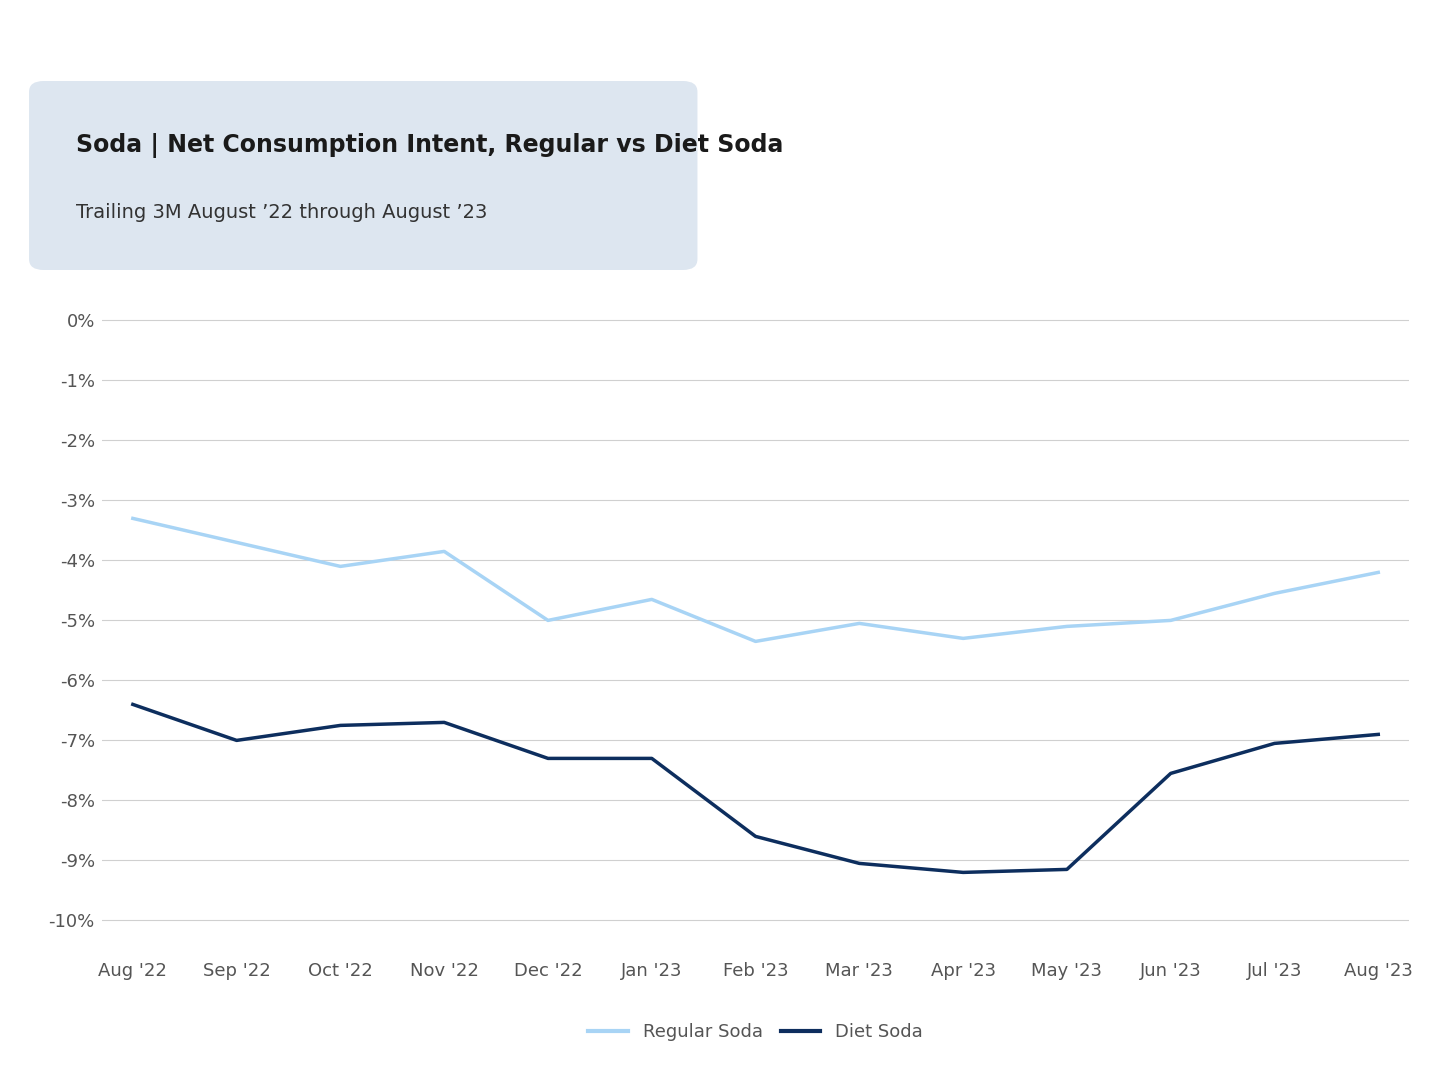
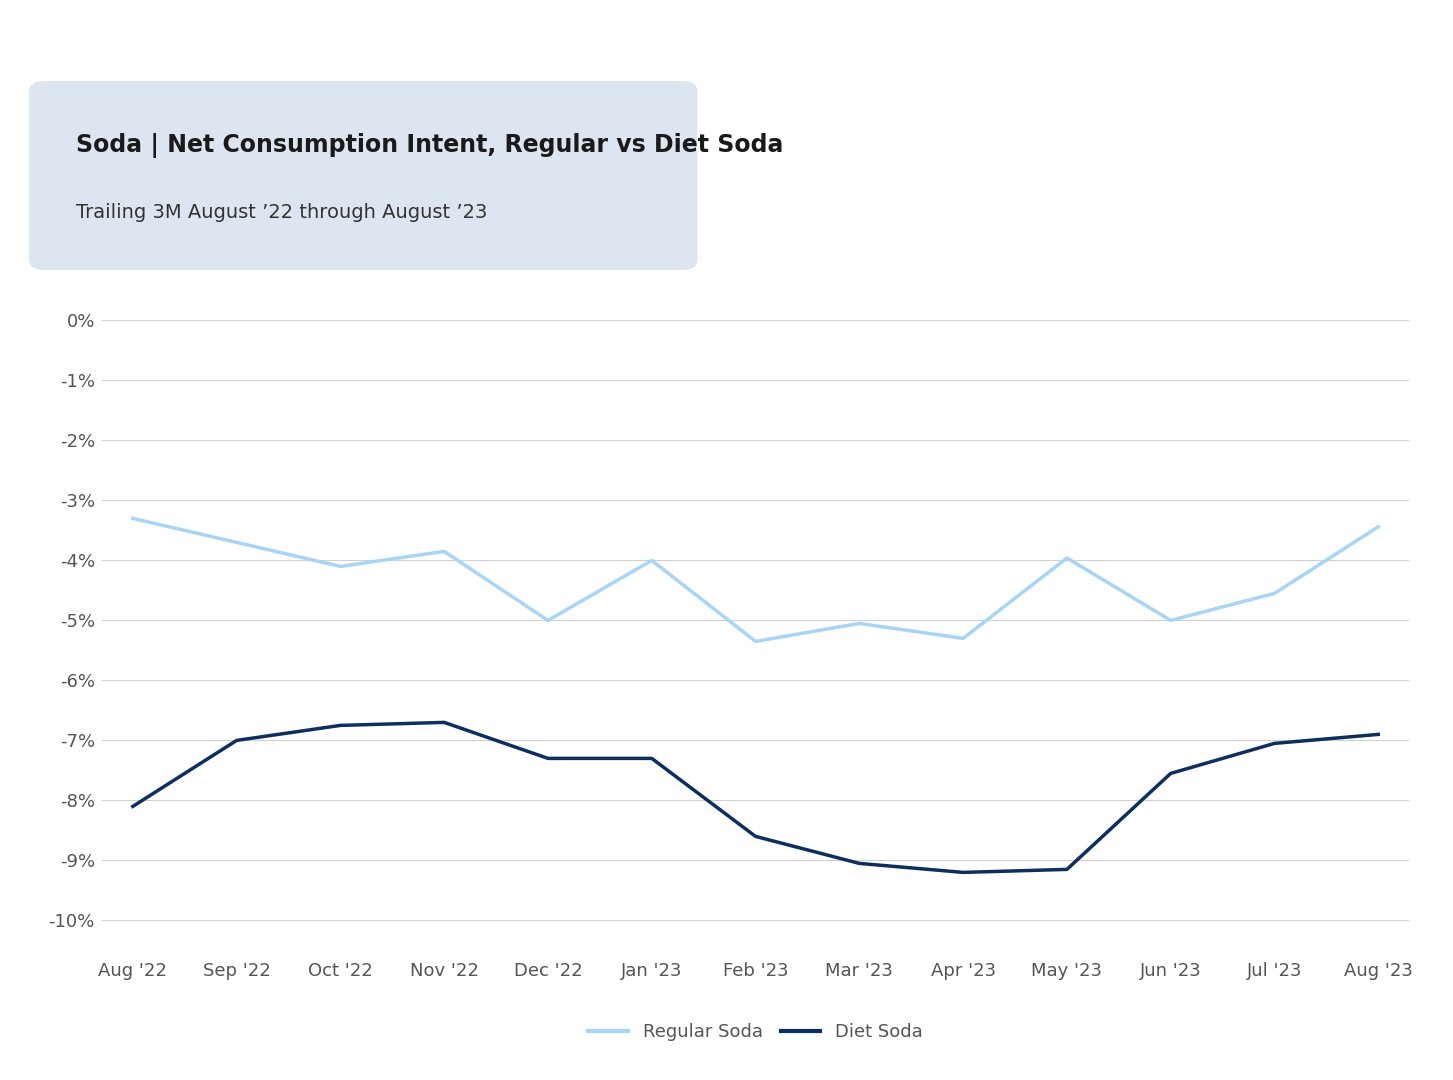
Diet Soda/Aug '22: -6.40% -> -8.10%
Regular Soda/Jan '23: -4.65% -> -4.00%
Regular Soda/May '23: -5.10% -> -3.96%
Regular Soda/Aug '23: -4.20% -> -3.44%
